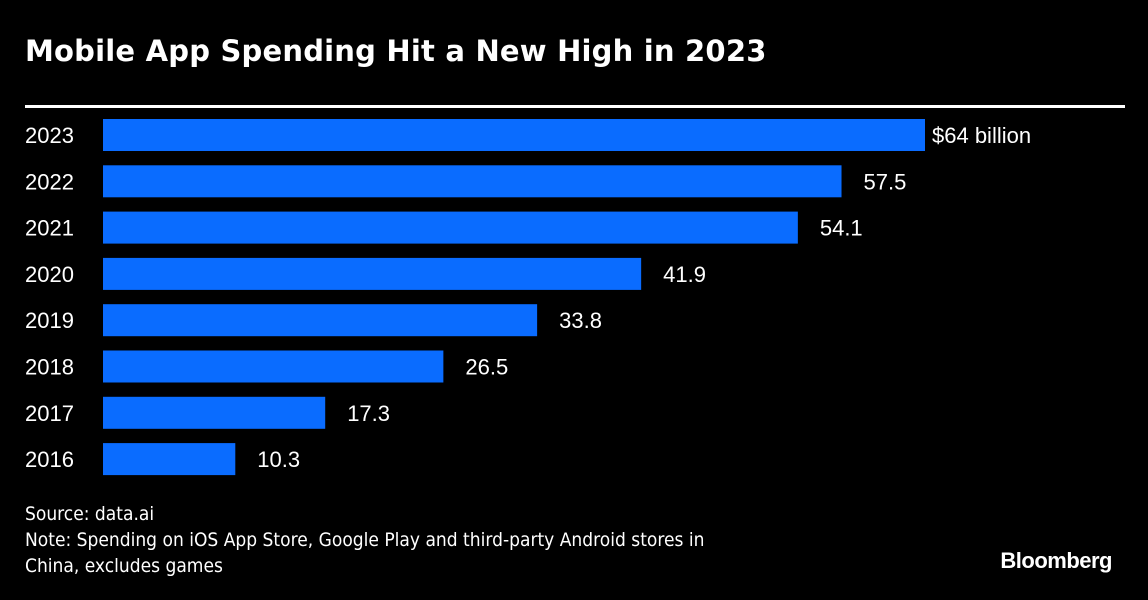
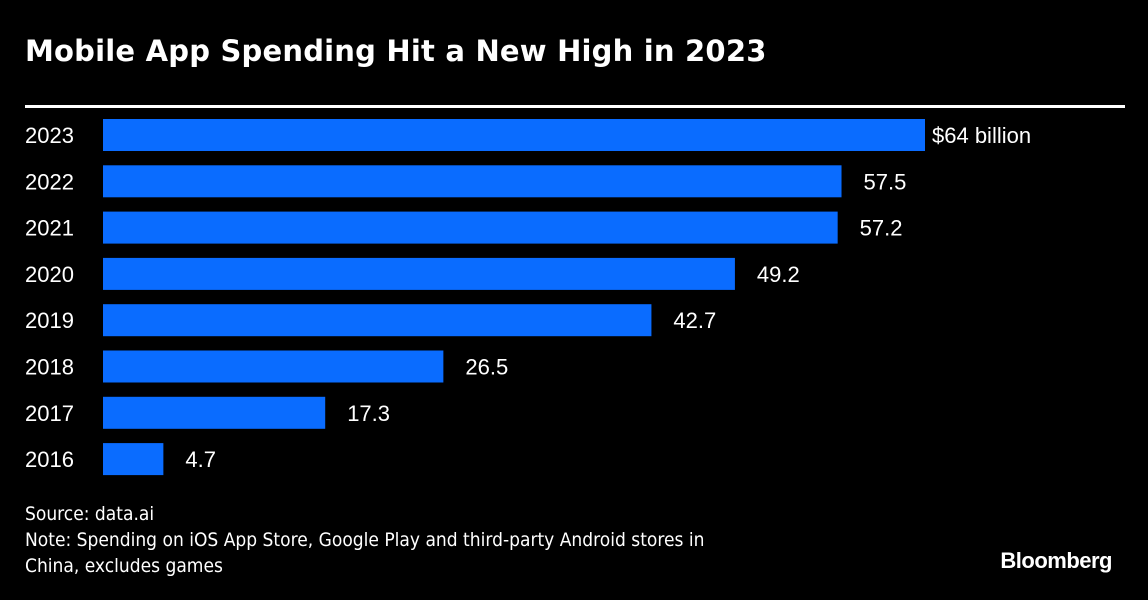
2021: 54.1 -> 57.2
2020: 41.9 -> 49.2
2019: 33.8 -> 42.7
2016: 10.3 -> 4.7
